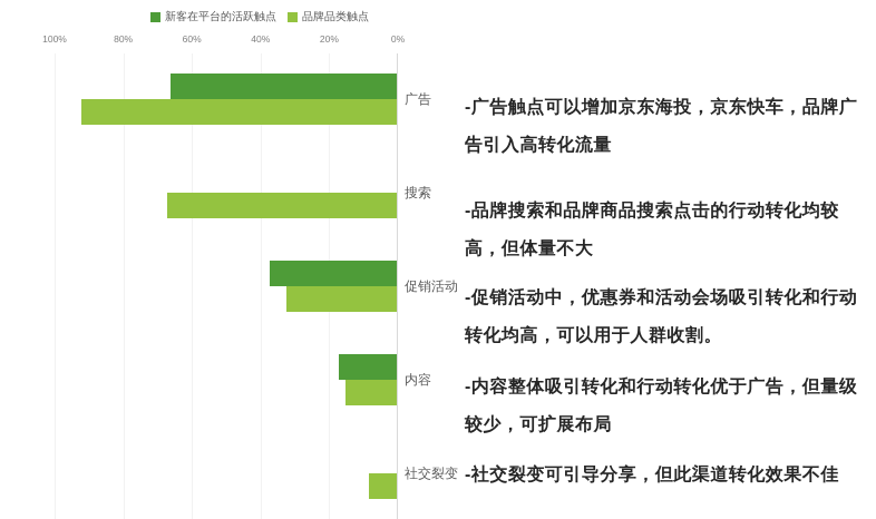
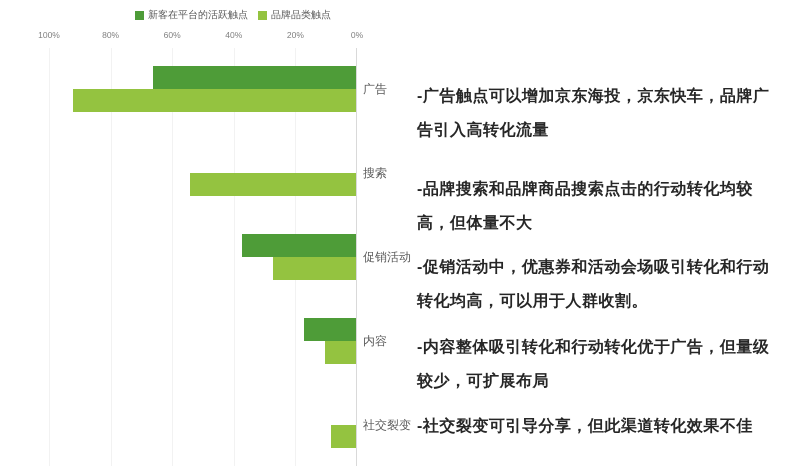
品牌品类触点/搜索: 67% -> 54%
品牌品类触点/促销活动: 32% -> 27%
品牌品类触点/内容: 15% -> 10%
